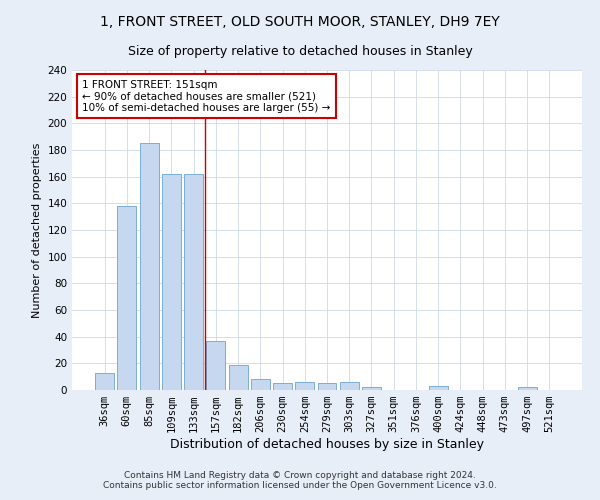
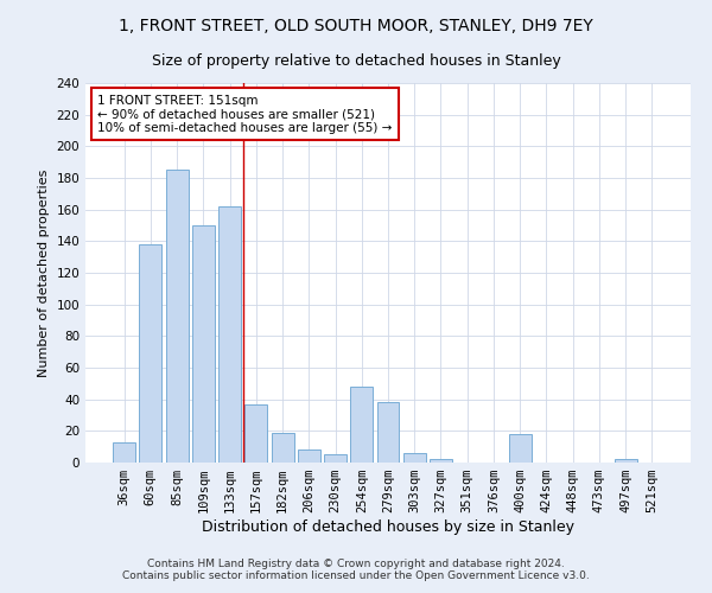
109sqm: 162 -> 150
254sqm: 6 -> 48
279sqm: 5 -> 38
400sqm: 3 -> 18
